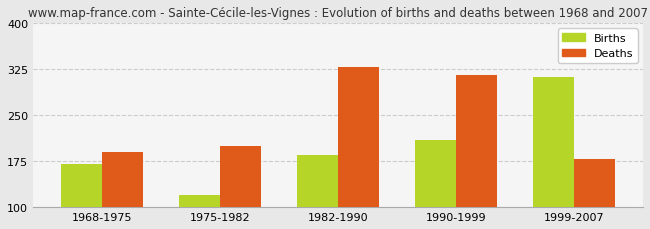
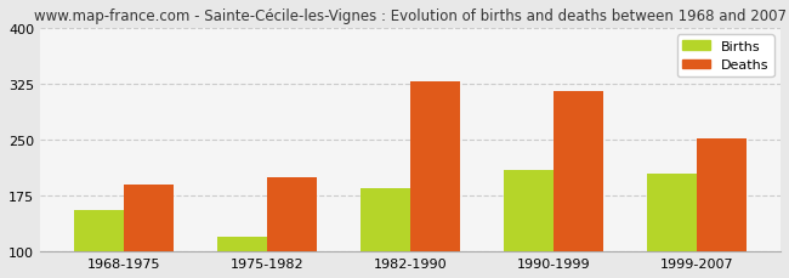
Births/1968-1975: 170 -> 155
Births/1999-2007: 312 -> 205
Deaths/1999-2007: 178 -> 252
